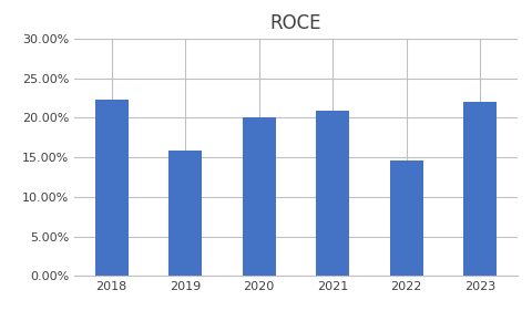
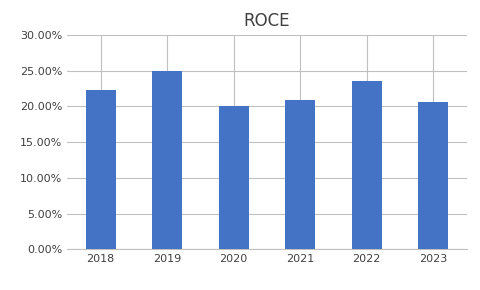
2019: 15.8% -> 24.9%
2022: 14.6% -> 23.5%
2023: 22.0% -> 20.6%
